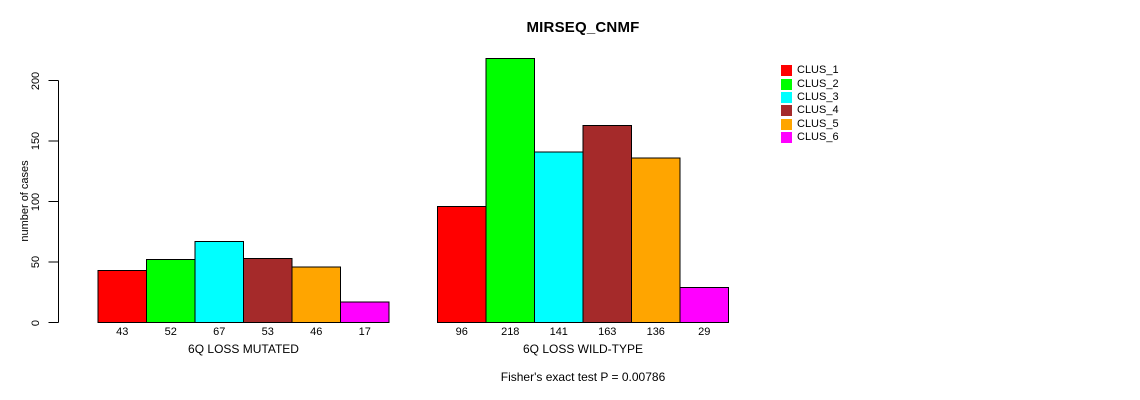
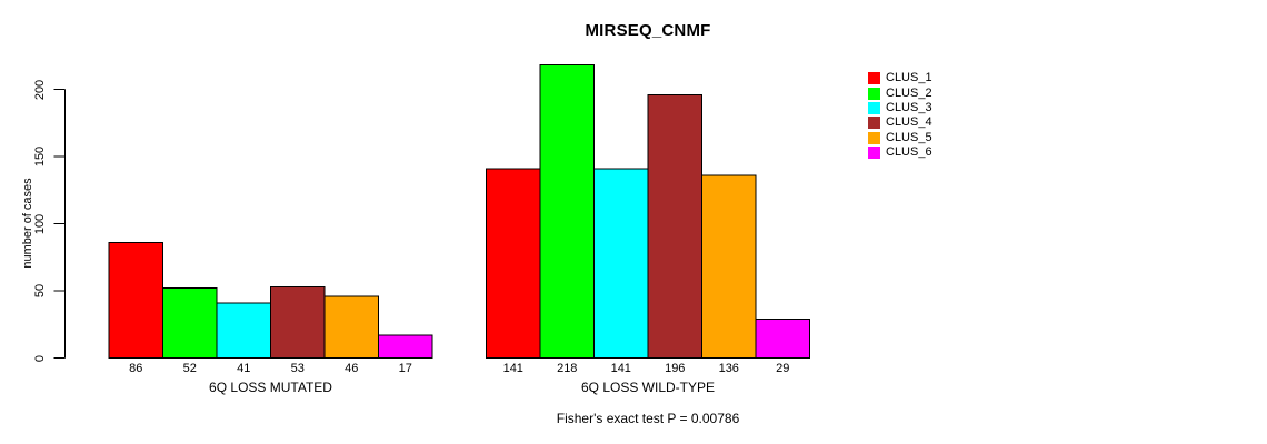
CLUS_1/6Q LOSS MUTATED: 43 -> 86
CLUS_3/6Q LOSS MUTATED: 67 -> 41
CLUS_1/6Q LOSS WILD-TYPE: 96 -> 141
CLUS_4/6Q LOSS WILD-TYPE: 163 -> 196
